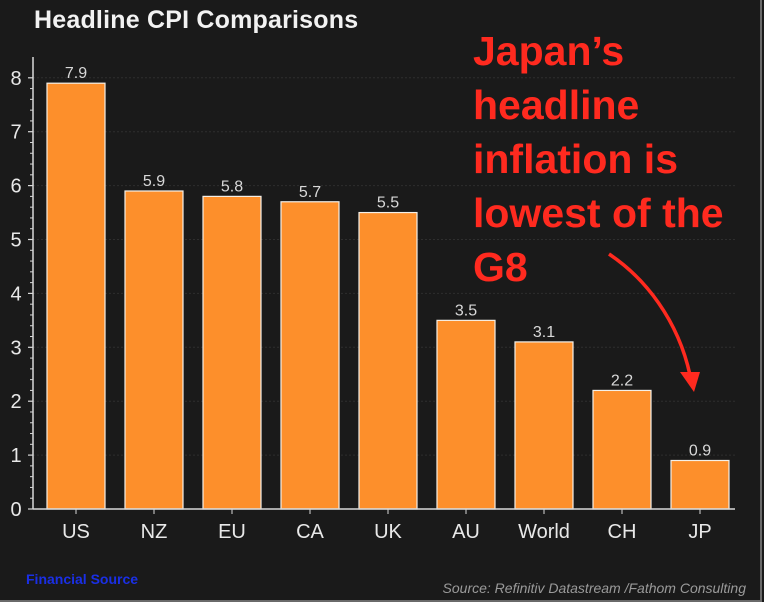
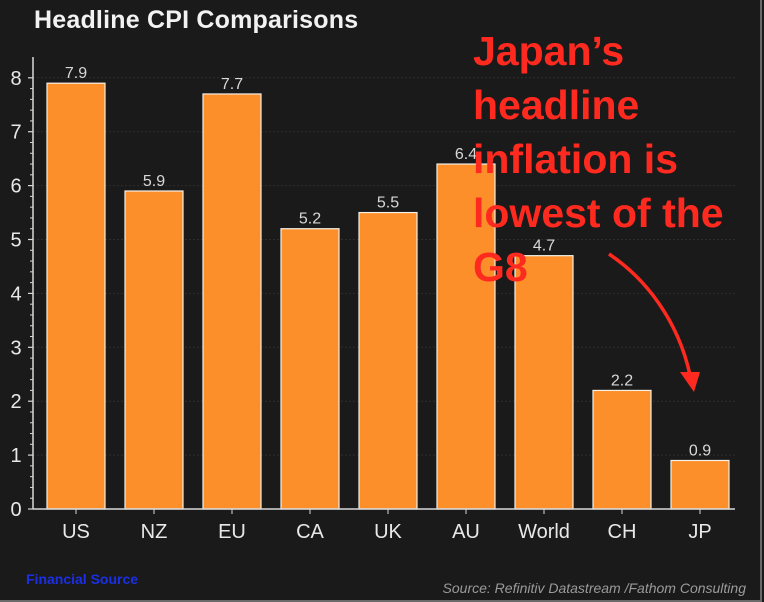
EU: 5.8 -> 7.7
CA: 5.7 -> 5.2
AU: 3.5 -> 6.4
World: 3.1 -> 4.7
